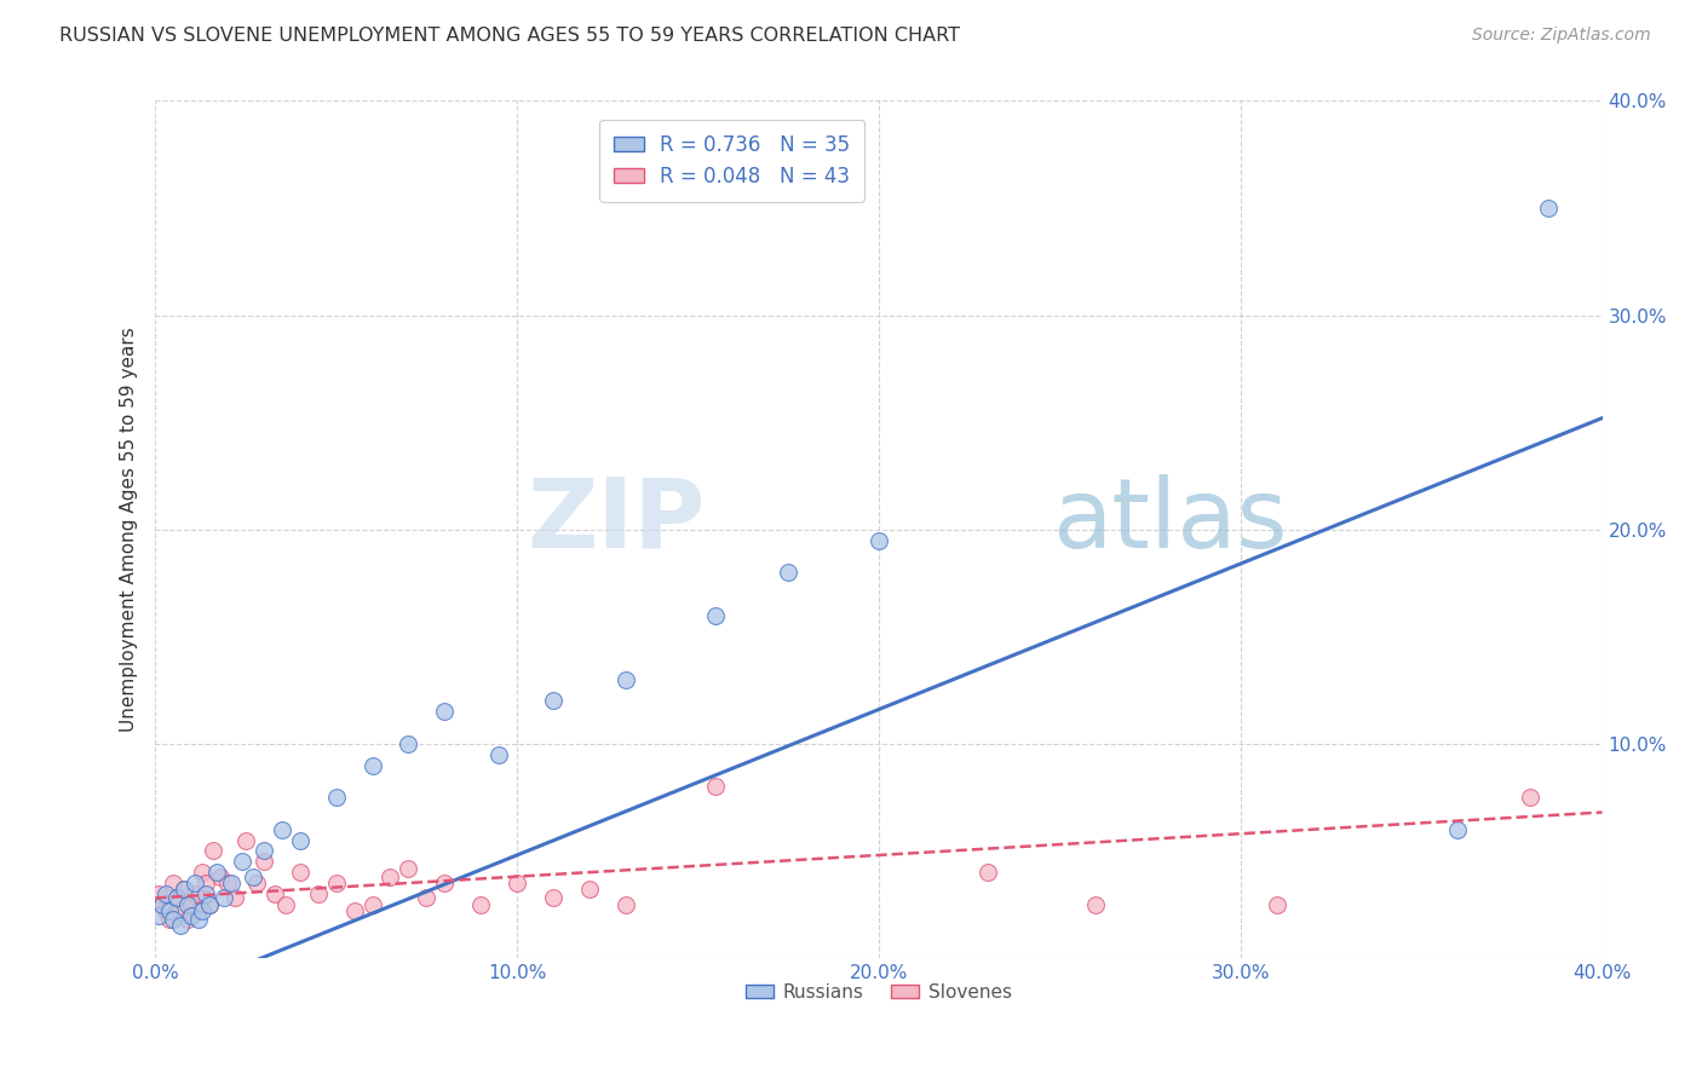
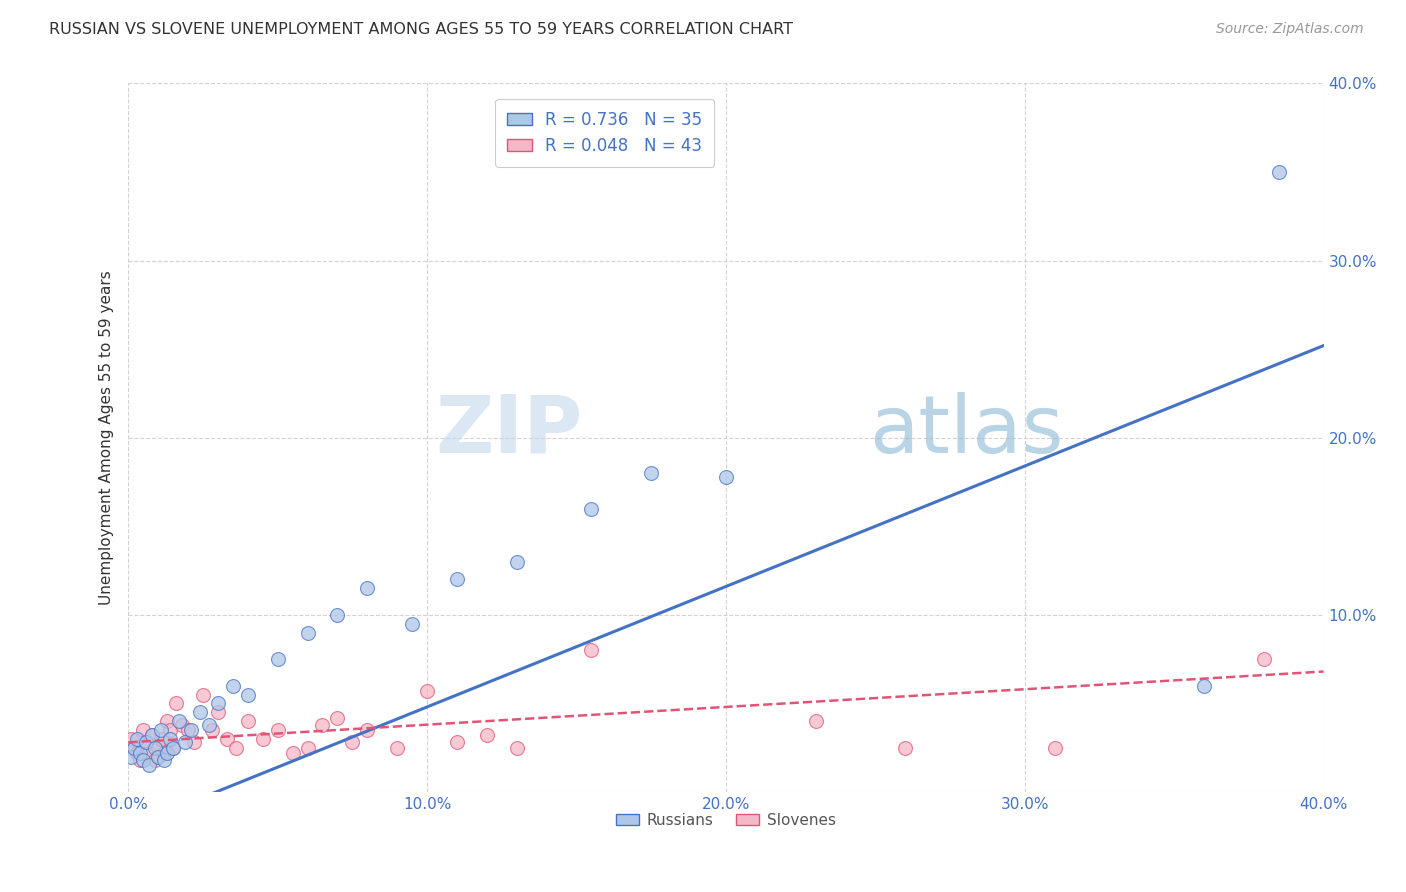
Slovenes/10.0%: 3.5% -> 5.7%
Russians/20.0%: 19.5% -> 17.8%
